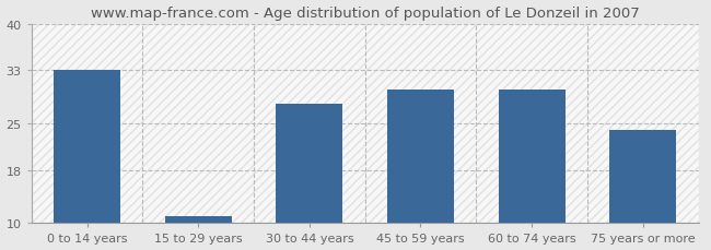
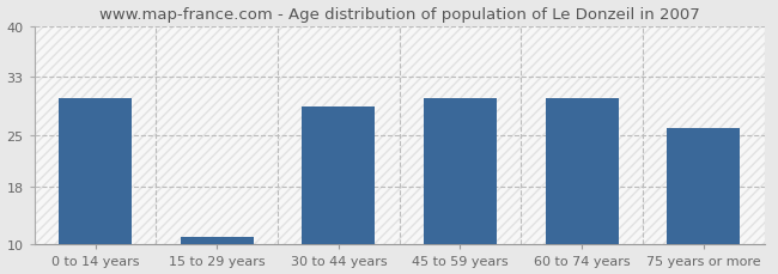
0 to 14 years: 33 -> 30
30 to 44 years: 28 -> 29
75 years or more: 24 -> 26
